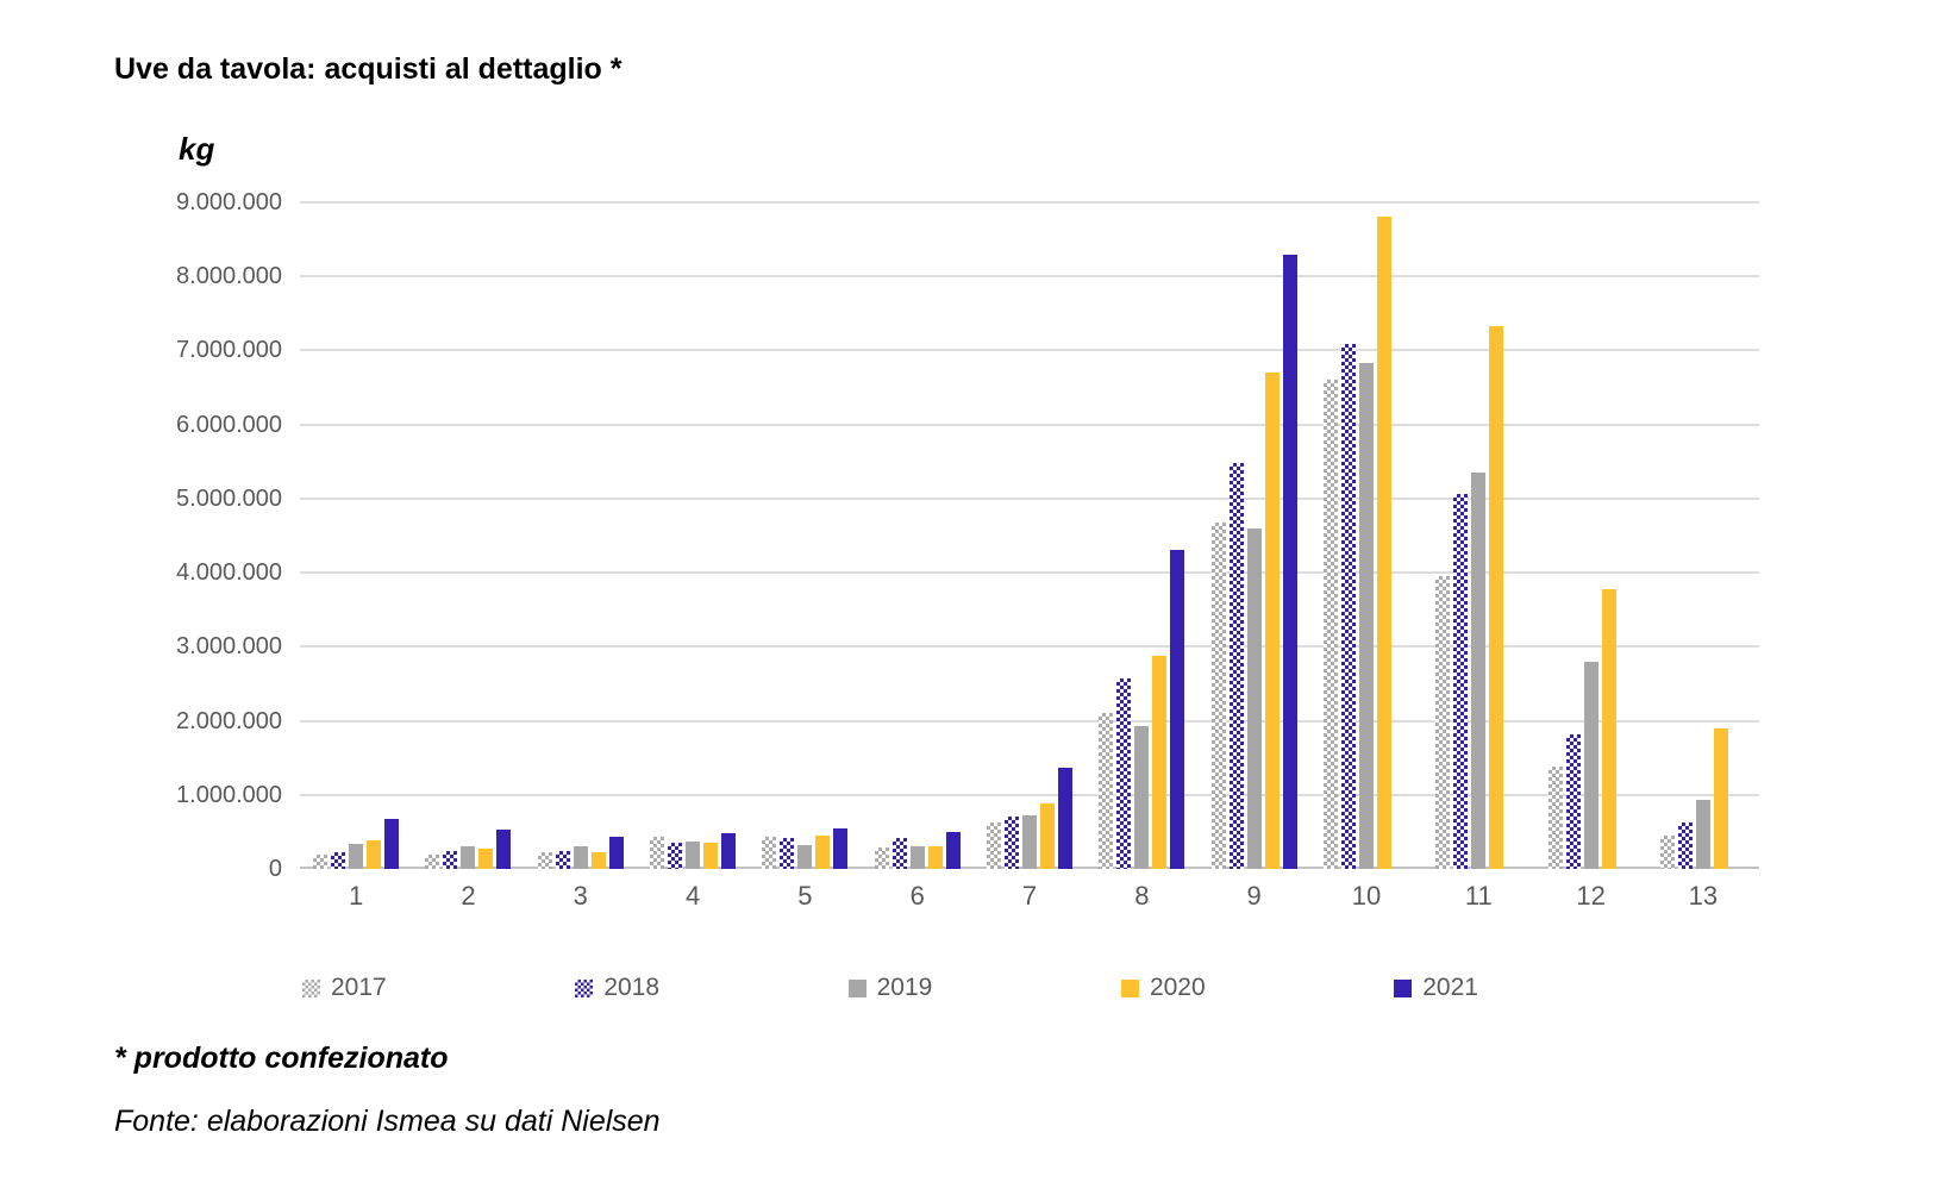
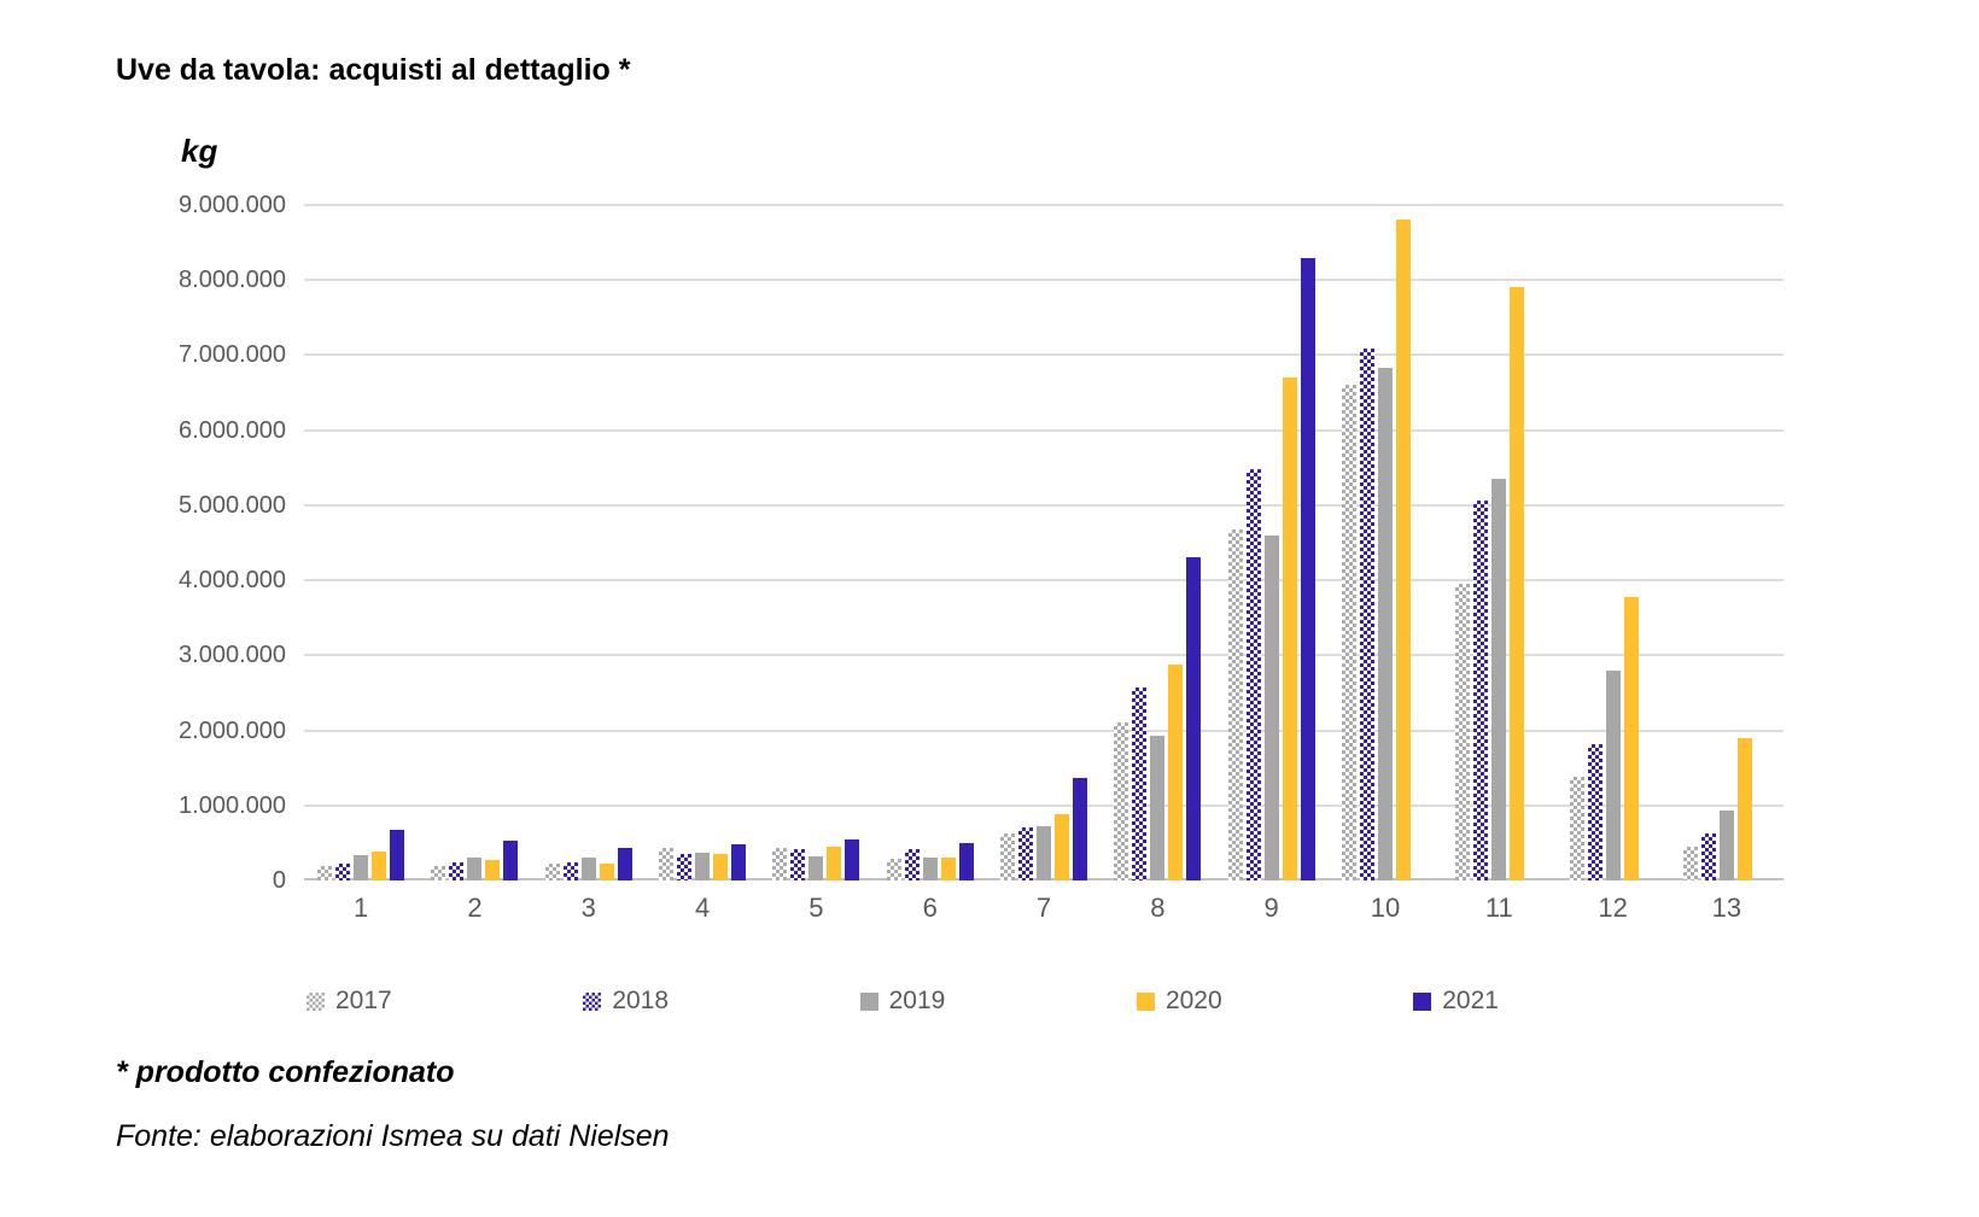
2020/11: 7300000 -> 7900000
